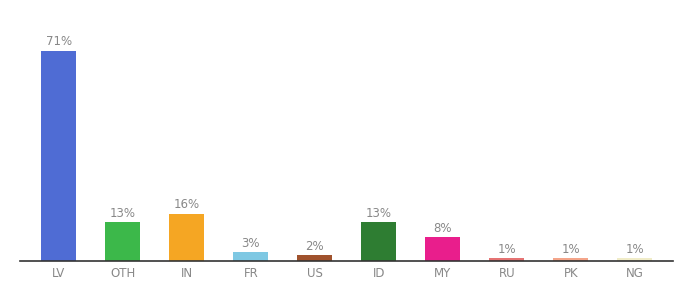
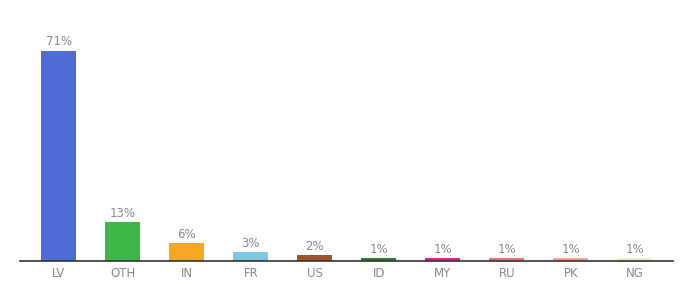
IN: 16% -> 6%
ID: 13% -> 1%
MY: 8% -> 1%
